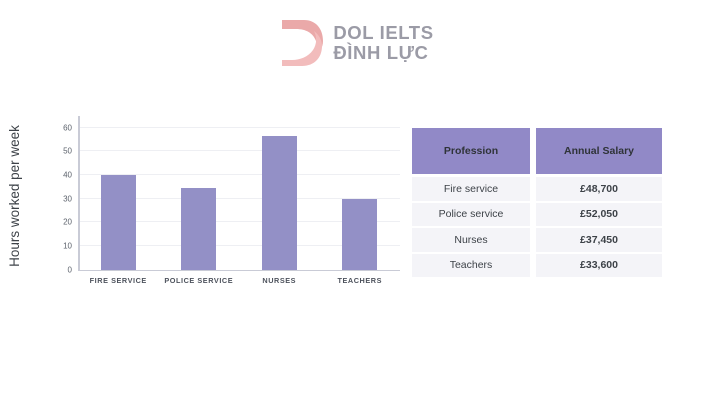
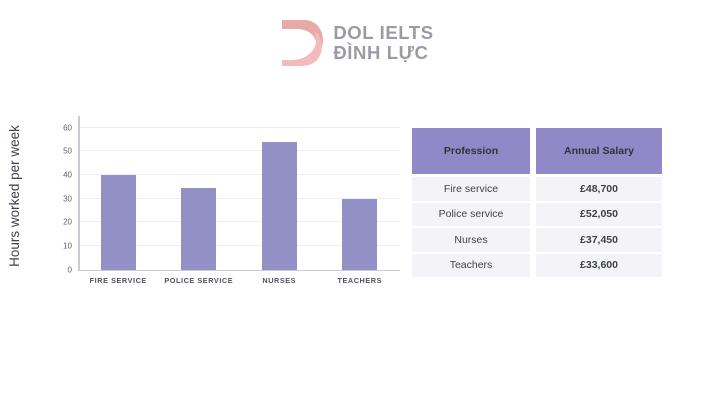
NURSES: 56 -> 54
